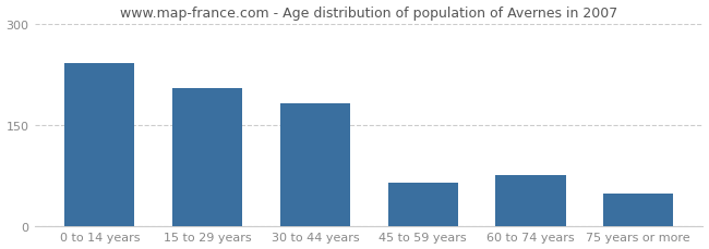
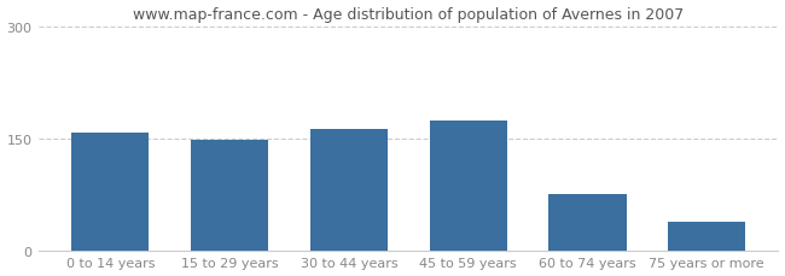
0 to 14 years: 242 -> 157
15 to 29 years: 204 -> 148
30 to 44 years: 182 -> 162
45 to 59 years: 64 -> 173
75 years or more: 48 -> 38
